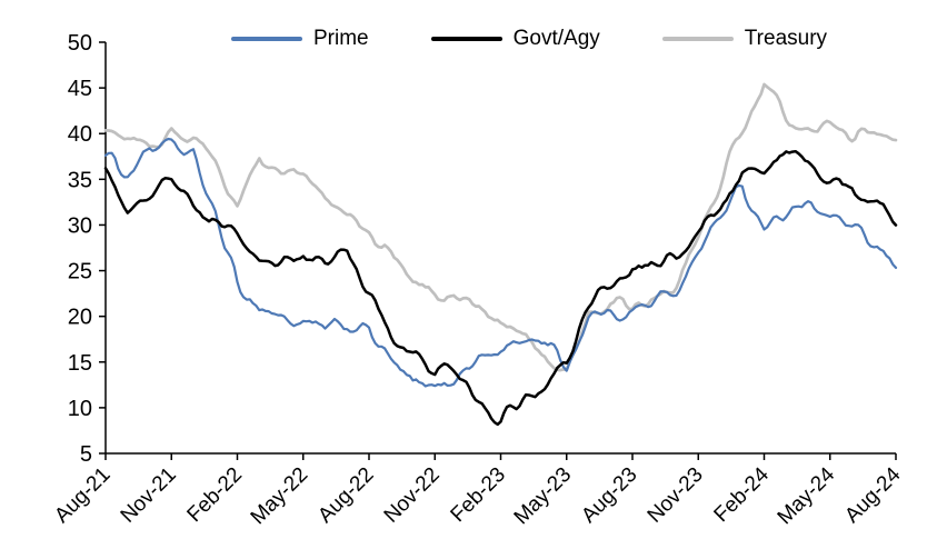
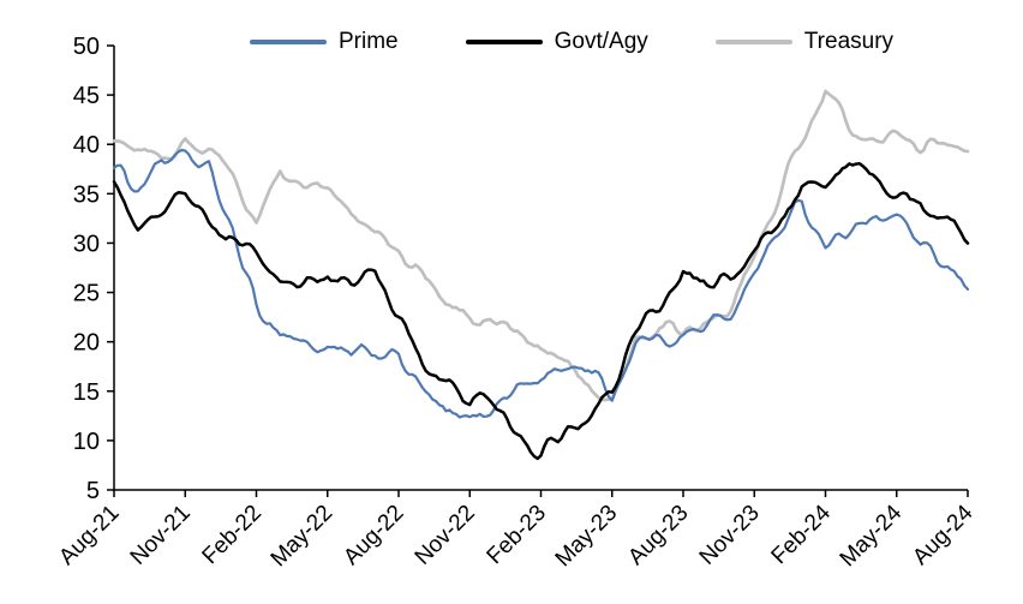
Govt/Agy/Aug-23: 25 -> 27
Prime/May-24: 31 -> 33
